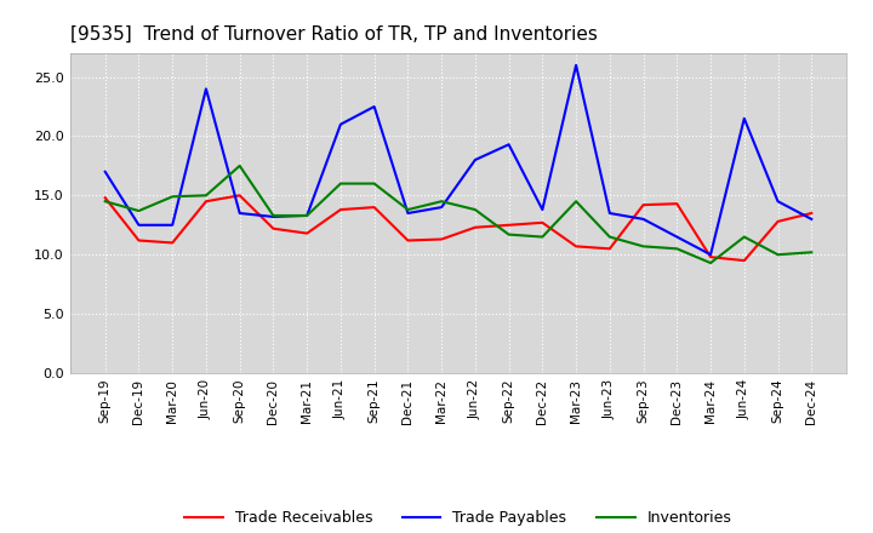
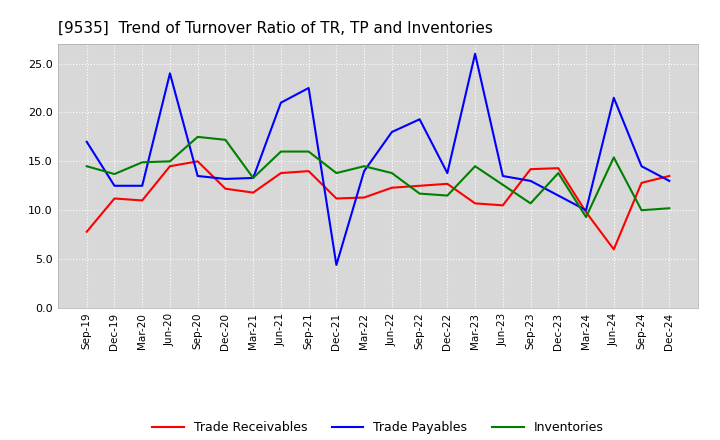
Trade Receivables/Sep-19: 14.8 -> 7.8
Inventories/Dec-20: 13.3 -> 17.2
Trade Payables/Dec-21: 13.5 -> 4.4
Inventories/Jun-23: 11.5 -> 12.6
Inventories/Dec-23: 10.5 -> 13.8
Trade Receivables/Jun-24: 9.5 -> 6.0
Inventories/Jun-24: 11.5 -> 15.4
